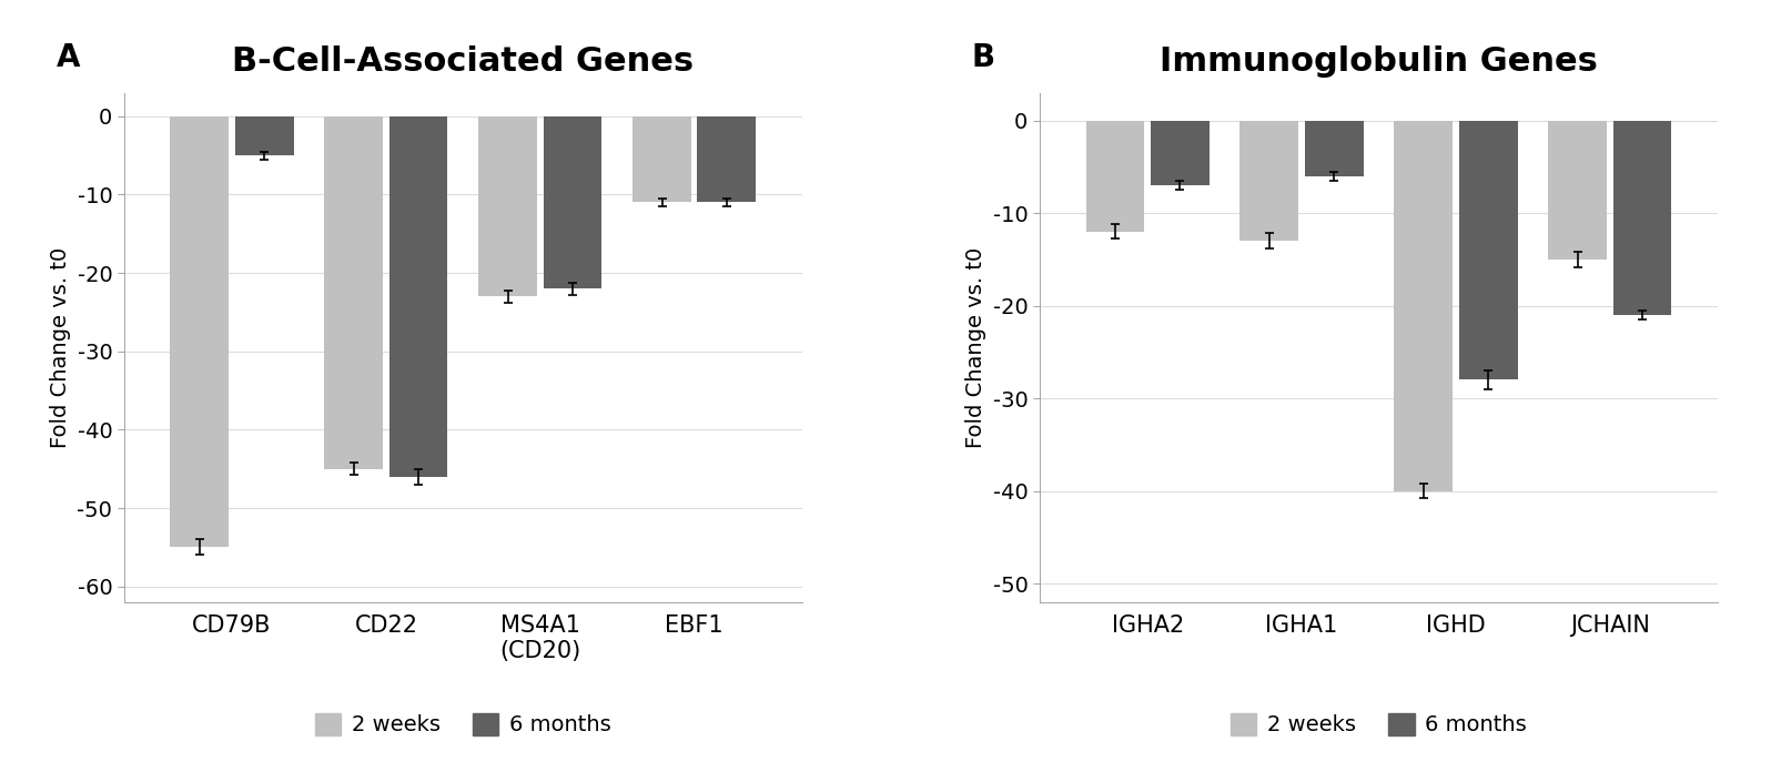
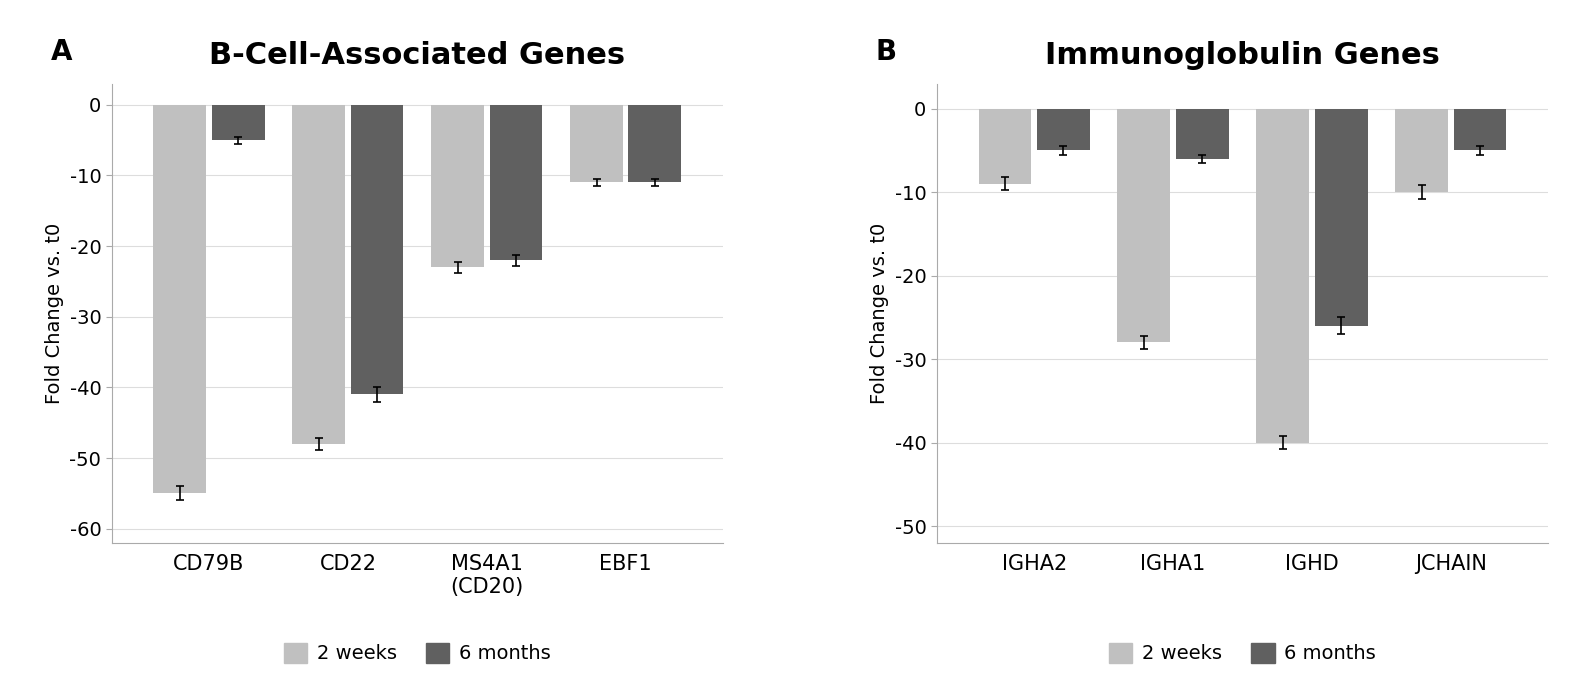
B-Cell-Associated Genes/2 weeks/CD22: -45 -> -48
B-Cell-Associated Genes/6 months/CD22: -46 -> -41
Immunoglobulin Genes/2 weeks/IGHA2: -12 -> -9
Immunoglobulin Genes/6 months/IGHA2: -7 -> -5
Immunoglobulin Genes/2 weeks/IGHA1: -13 -> -28
Immunoglobulin Genes/6 months/IGHD: -28 -> -26
Immunoglobulin Genes/2 weeks/JCHAIN: -15 -> -10
Immunoglobulin Genes/6 months/JCHAIN: -21 -> -5
